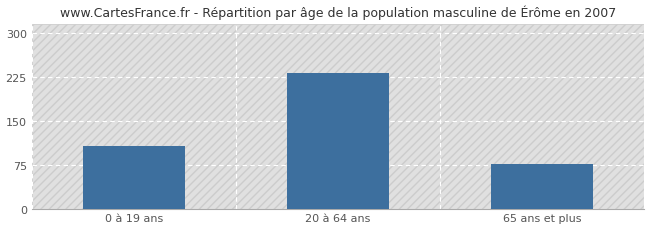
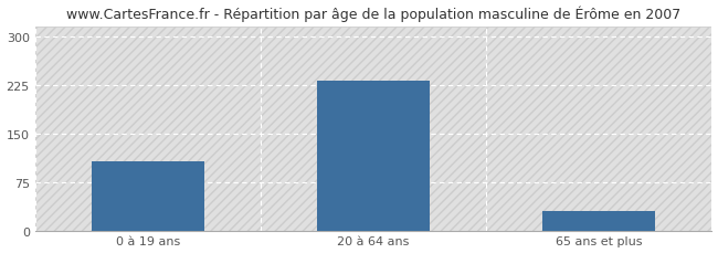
65 ans et plus: 76 -> 30
